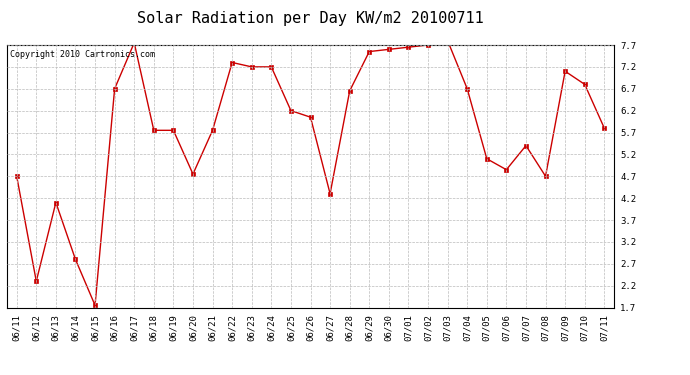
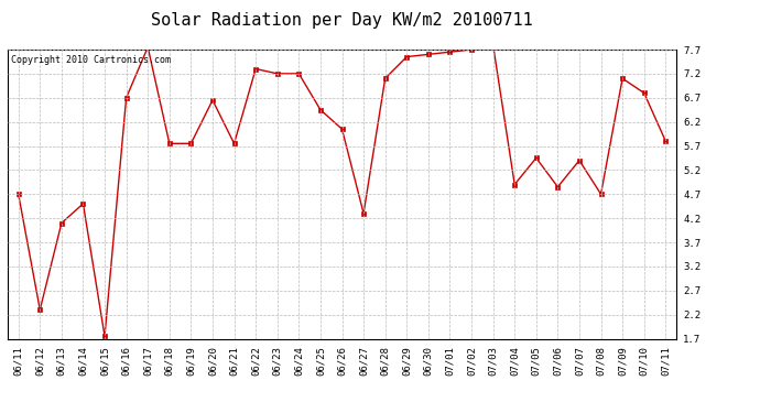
06/14: 2.80 -> 4.50
06/20: 4.75 -> 6.65
06/25: 6.20 -> 6.45
06/28: 6.65 -> 7.10
07/04: 6.70 -> 4.90
07/05: 5.10 -> 5.45
